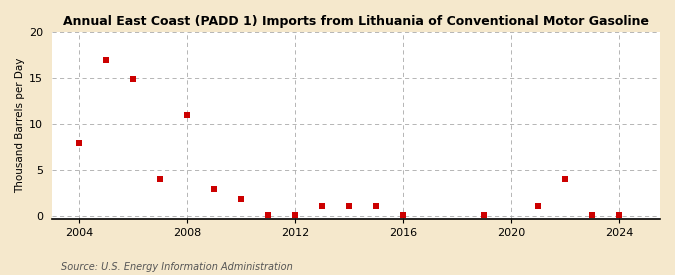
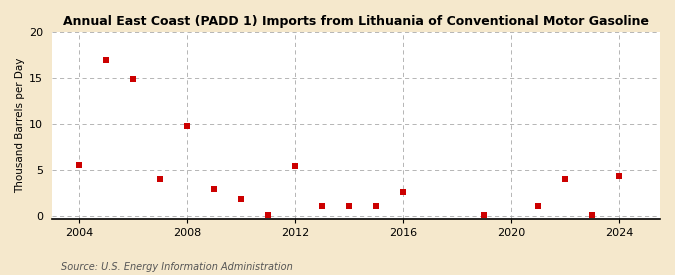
2004: 7.9 -> 5.6
2008: 11.0 -> 9.8
2012: 0.1 -> 5.4
2016: 0.1 -> 2.6
2024: 0.1 -> 4.4
